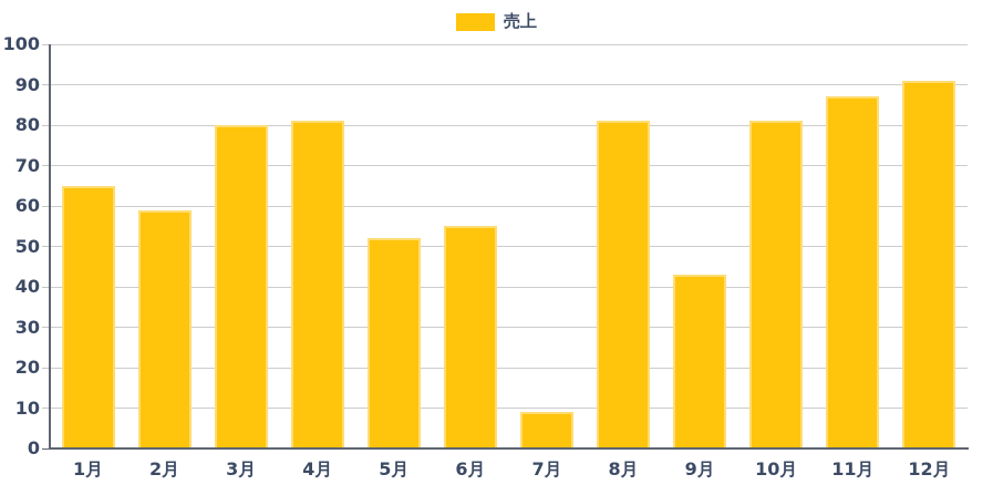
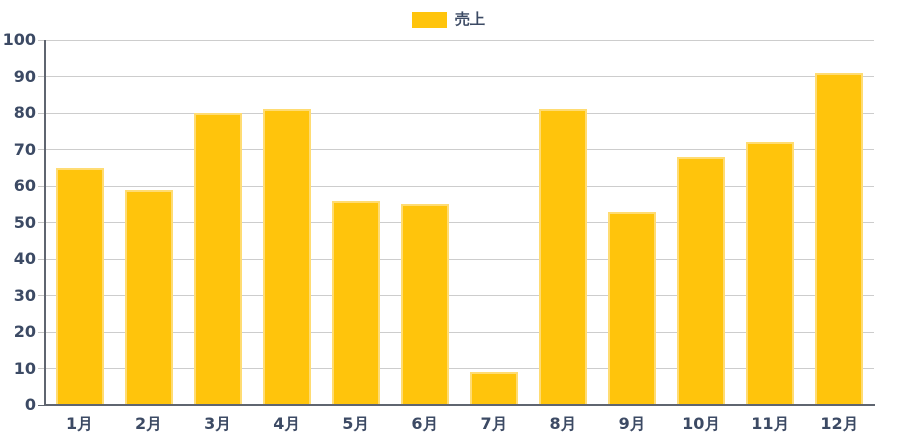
5月: 52 -> 56
9月: 43 -> 53
10月: 81 -> 68
11月: 87 -> 72
